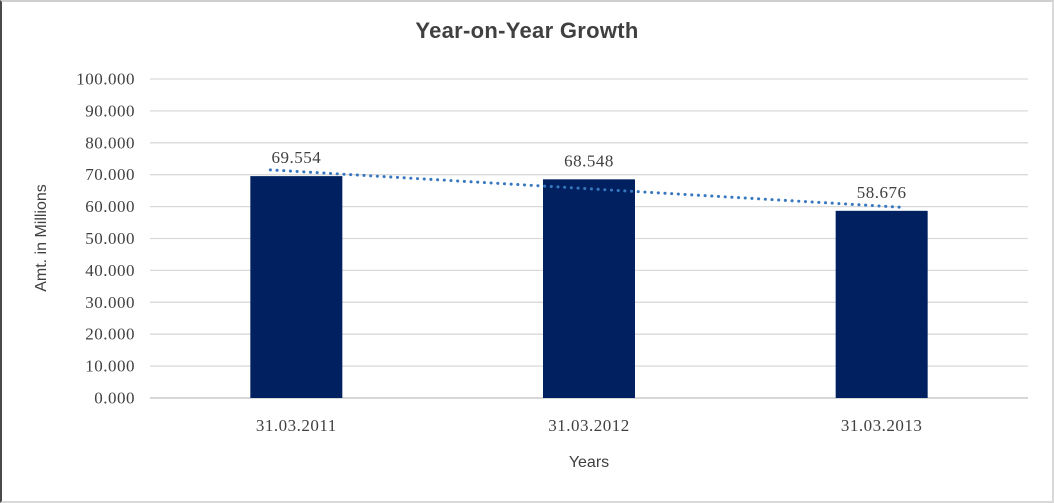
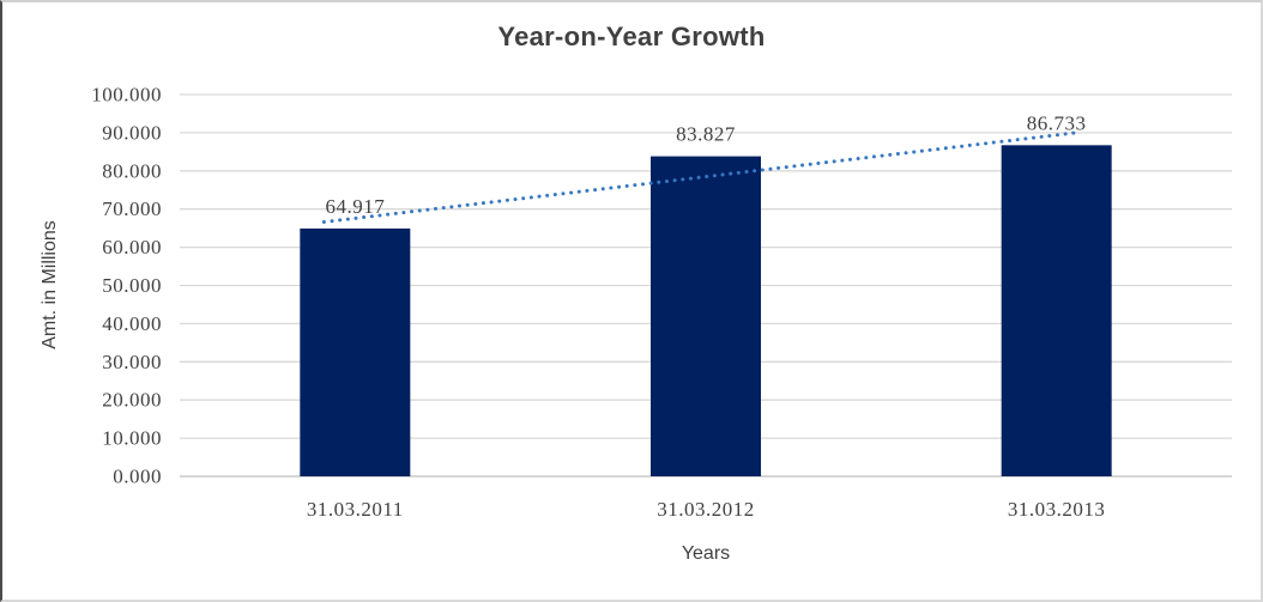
31.03.2011: 69.554 -> 64.917
31.03.2012: 68.548 -> 83.827
31.03.2013: 58.676 -> 86.733
